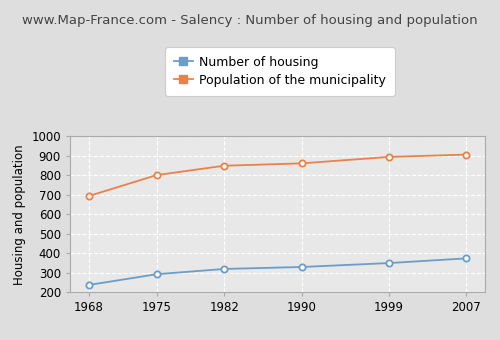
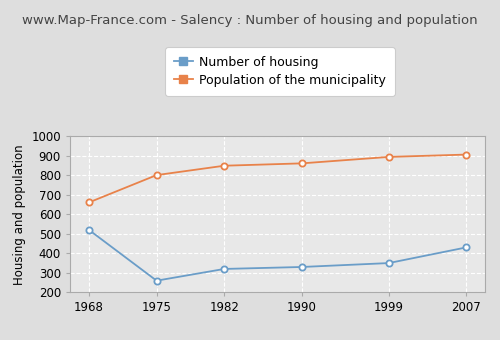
Number of housing/1968: 240 -> 520
Population of the municipality/1968: 690 -> 660
Number of housing/1975: 290 -> 260
Number of housing/2007: 370 -> 430
